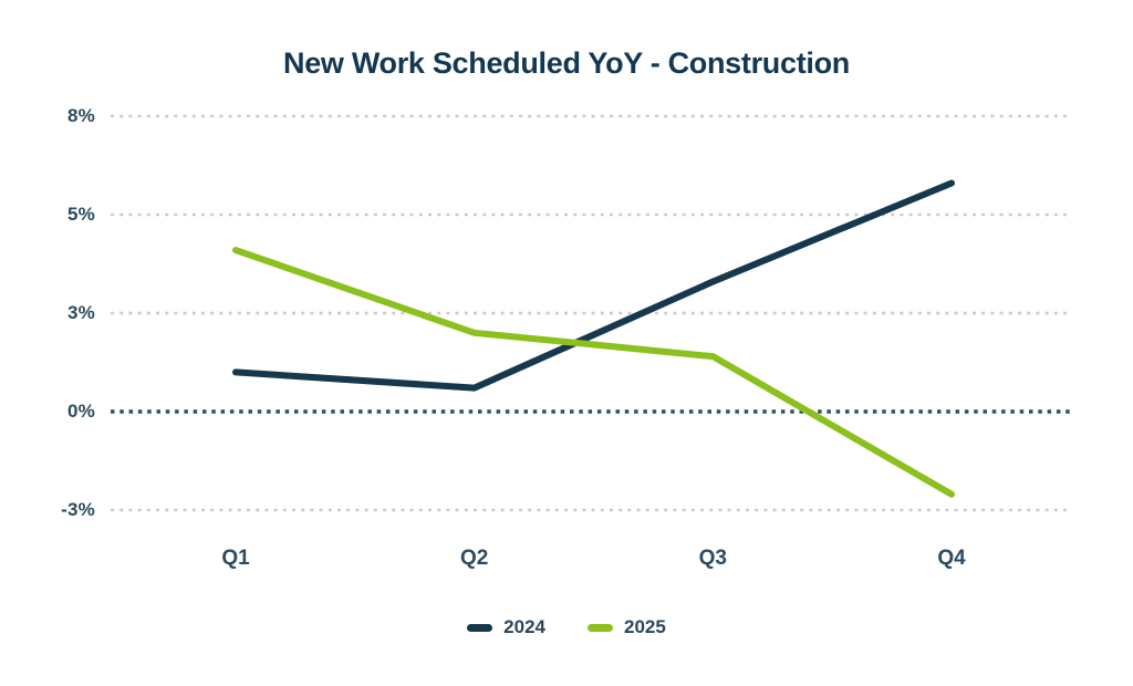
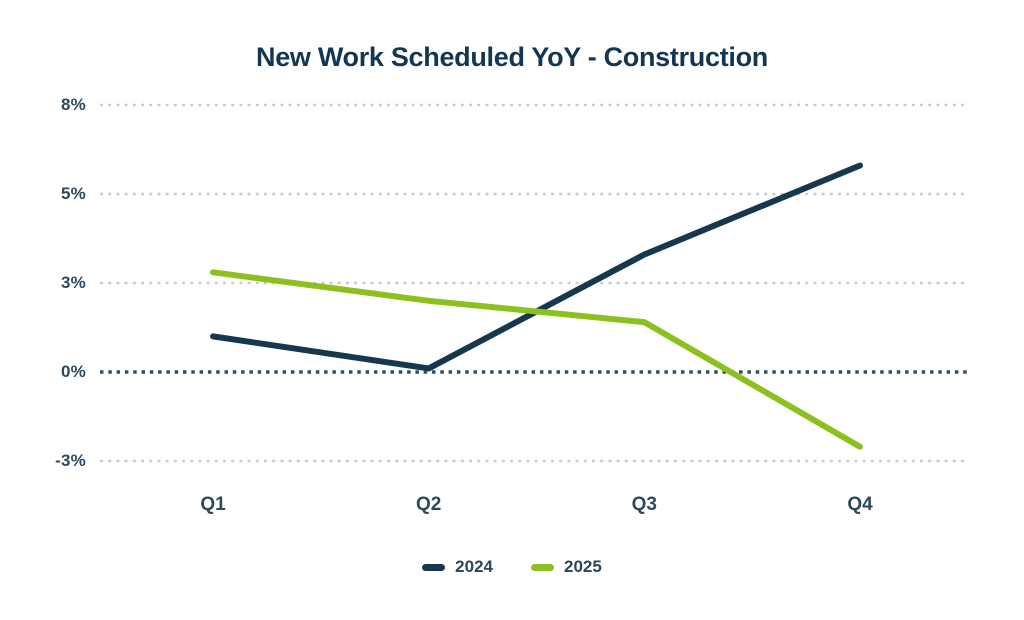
2025/Q1: 4.1% -> 2.8%
2024/Q2: 0.6% -> 0.1%
